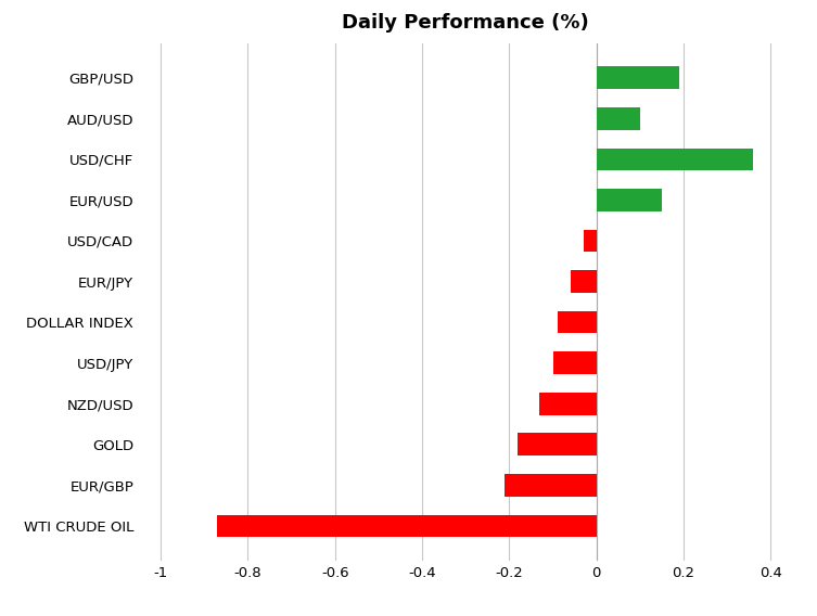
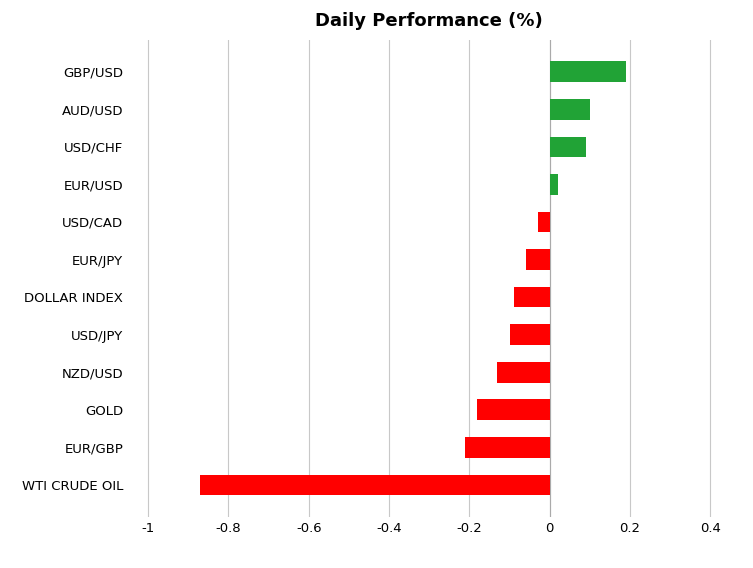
USD/CHF: 0.36 -> 0.09
EUR/USD: 0.15 -> 0.02
